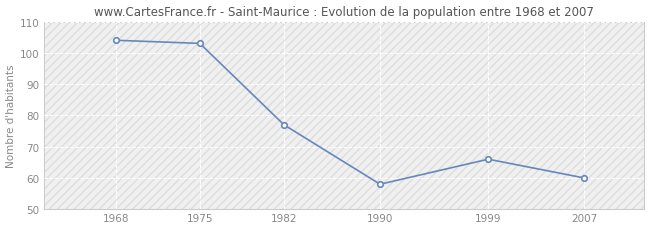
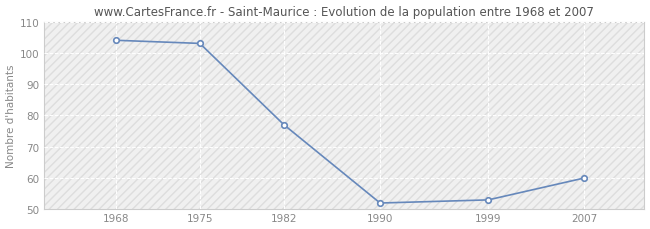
1990: 58 -> 52
1999: 66 -> 53
